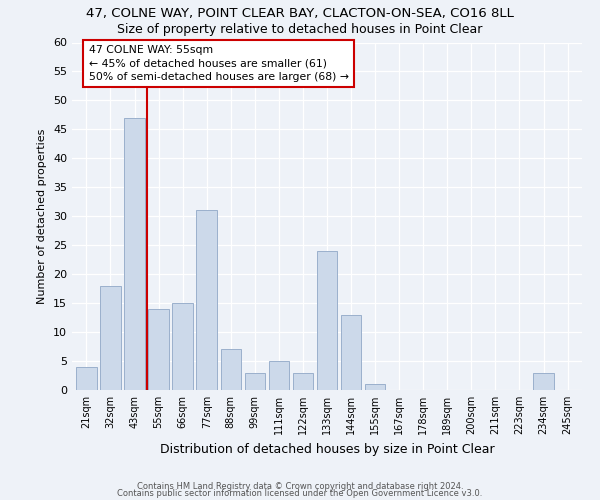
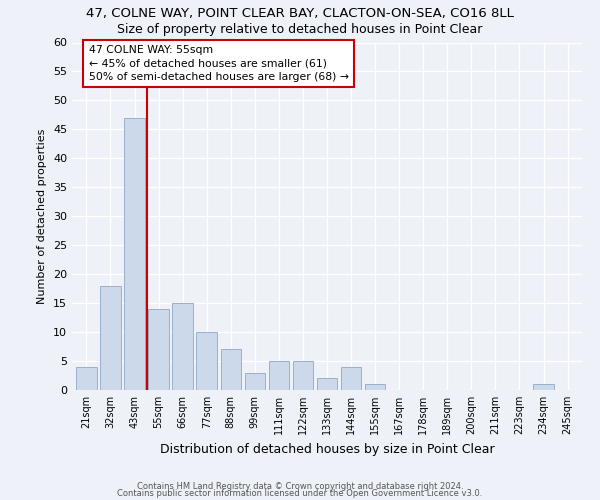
77sqm: 31 -> 10
122sqm: 3 -> 5
133sqm: 24 -> 2
144sqm: 13 -> 4
234sqm: 3 -> 1
